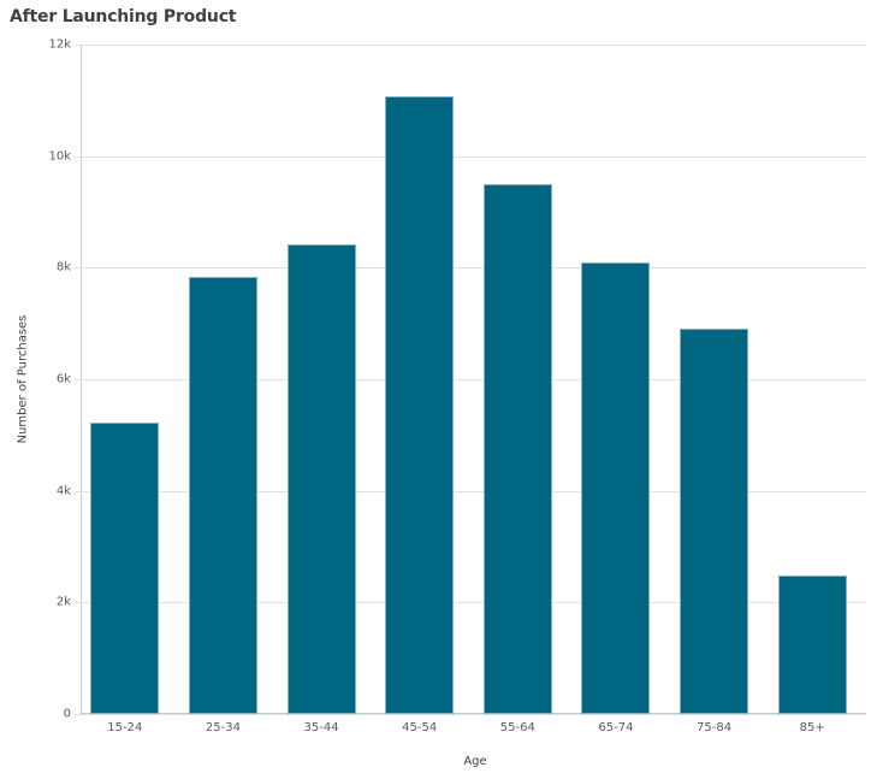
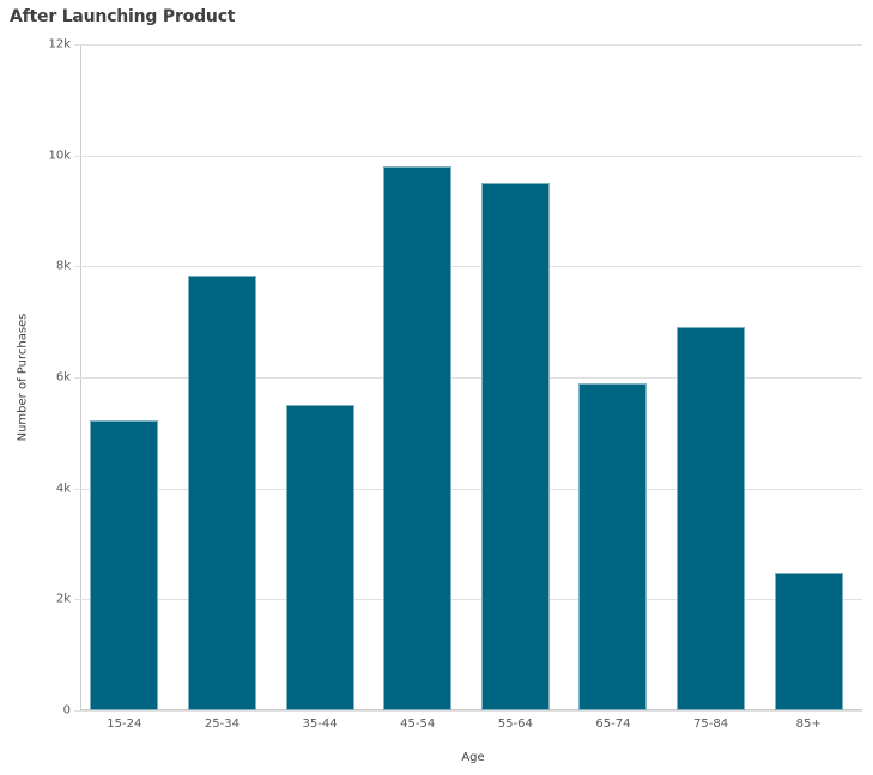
35-44: 8.4k -> 5.5k
45-54: 11.1k -> 9.8k
65-74: 8.1k -> 5.9k
